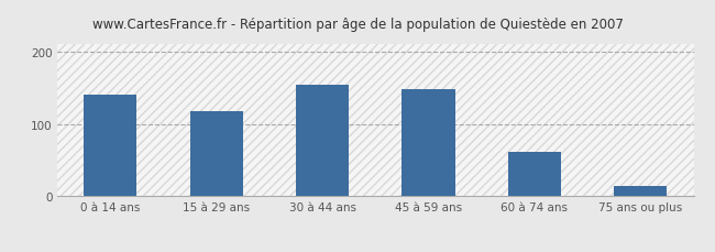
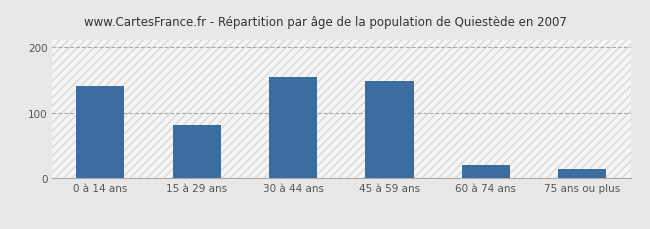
15 à 29 ans: 118 -> 82
60 à 74 ans: 62 -> 20
